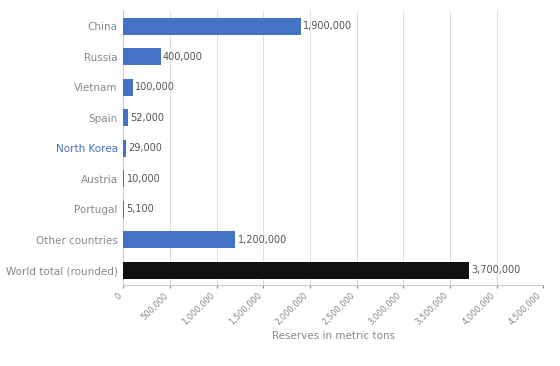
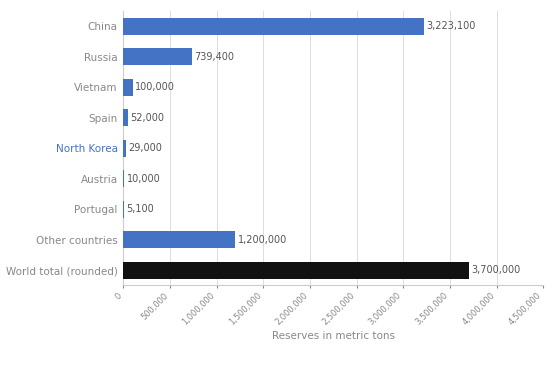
China: 1,900,000 -> 3,223,100
Russia: 400,000 -> 739,400
